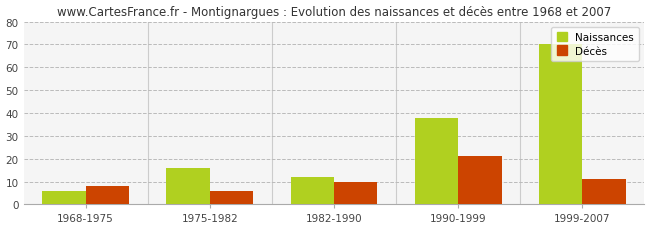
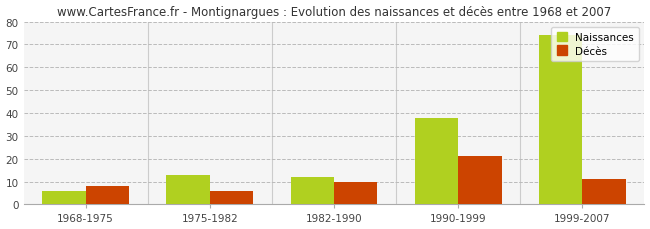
Naissances/1975-1982: 16 -> 13
Naissances/1999-2007: 70 -> 74
